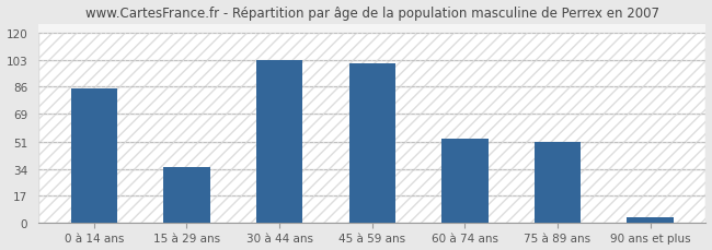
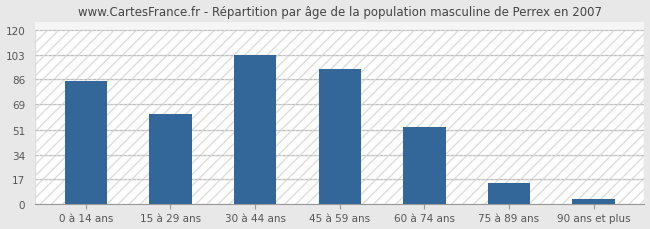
15 à 29 ans: 35 -> 62
45 à 59 ans: 101 -> 93
75 à 89 ans: 51 -> 14
